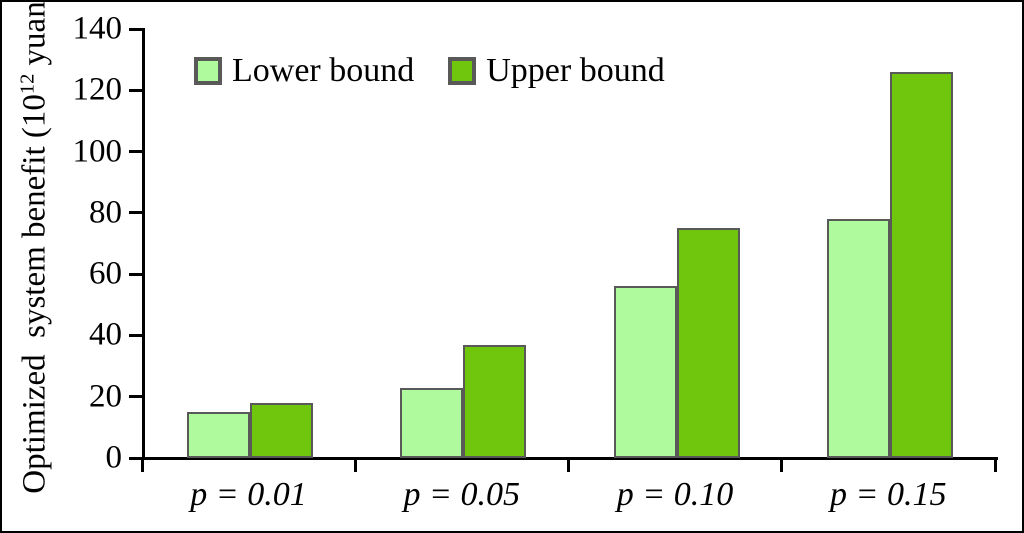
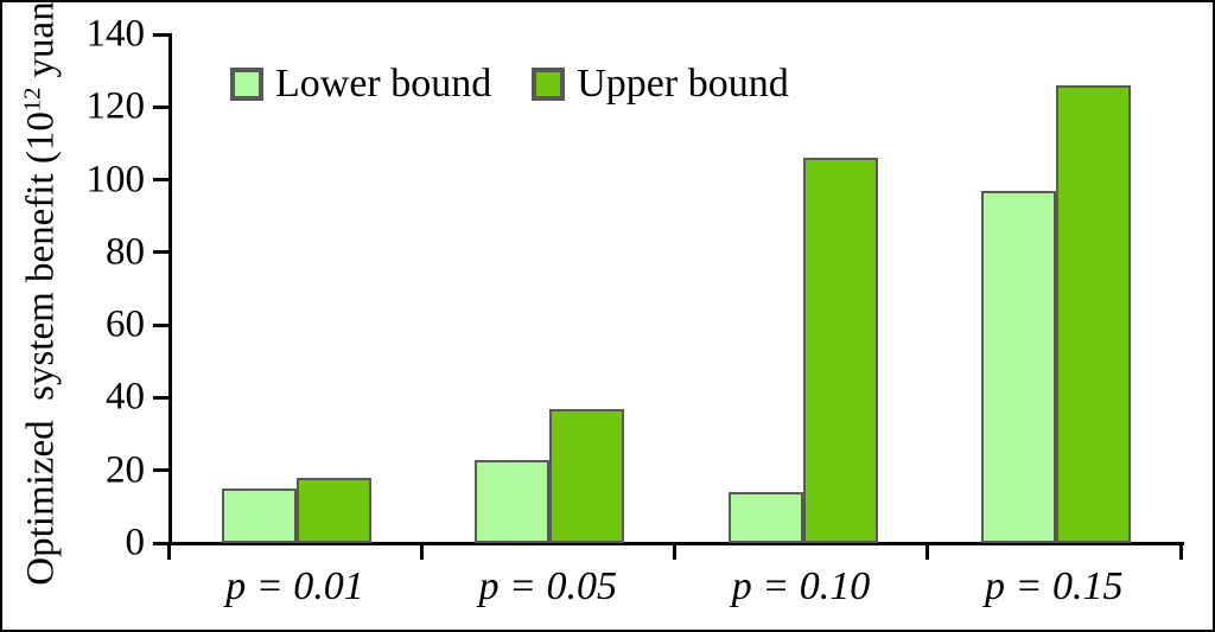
Lower bound/p = 0.10: 56 -> 14
Upper bound/p = 0.10: 75 -> 106
Lower bound/p = 0.15: 78 -> 97
